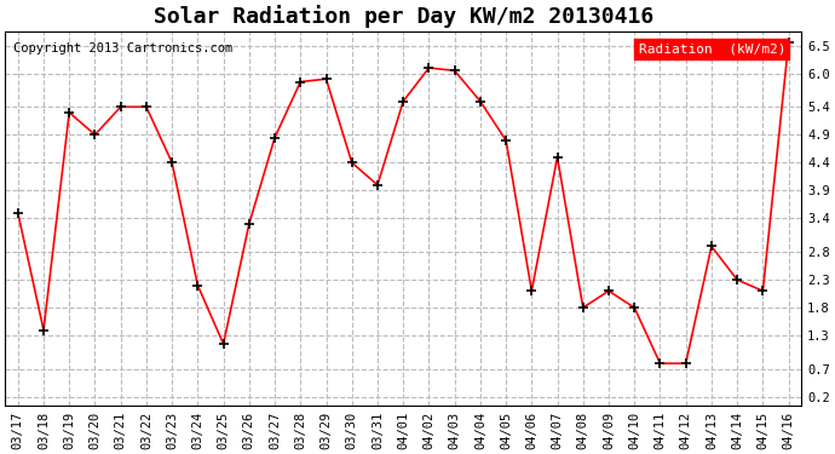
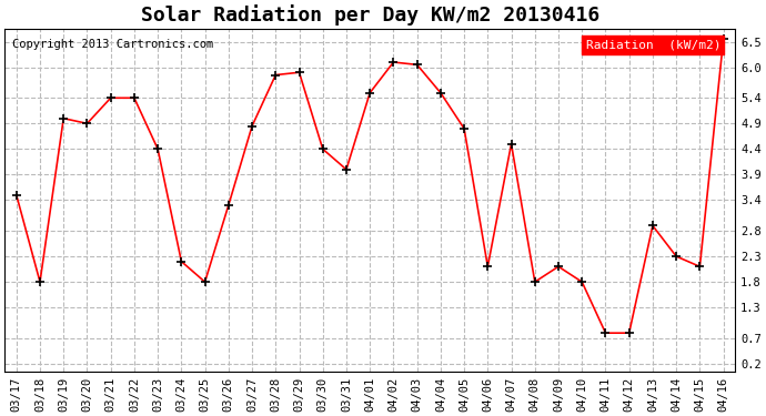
03/18: 1.40 -> 1.80
03/19: 5.30 -> 5.00
03/25: 1.15 -> 1.80
